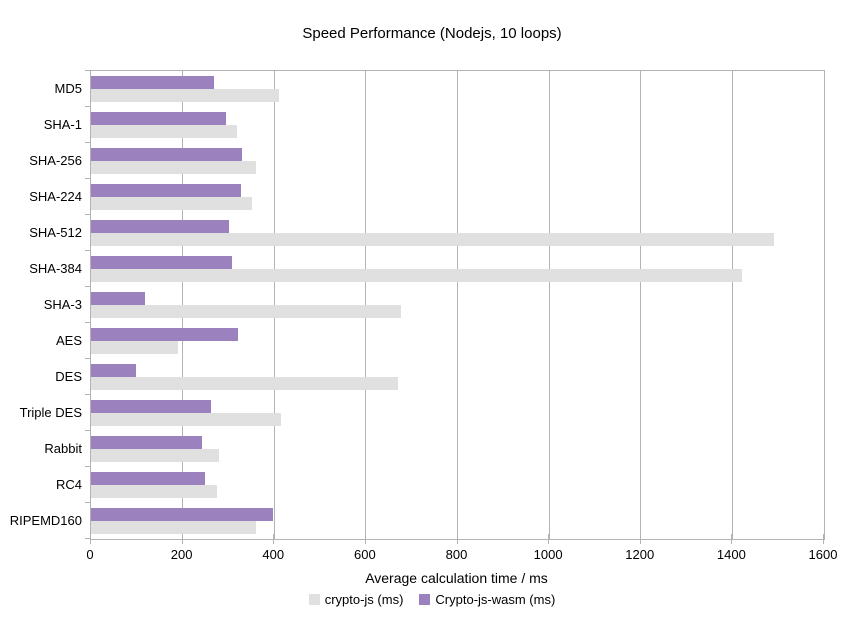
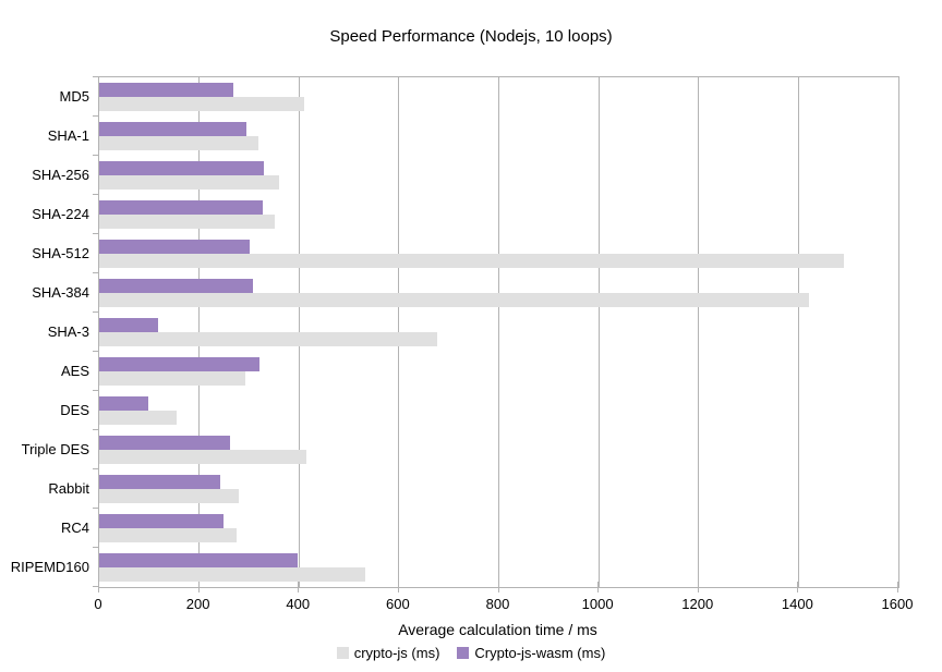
crypto-js (ms)/AES: 190 -> 290
crypto-js (ms)/DES: 670 -> 160
crypto-js (ms)/RIPEMD160: 360 -> 530
